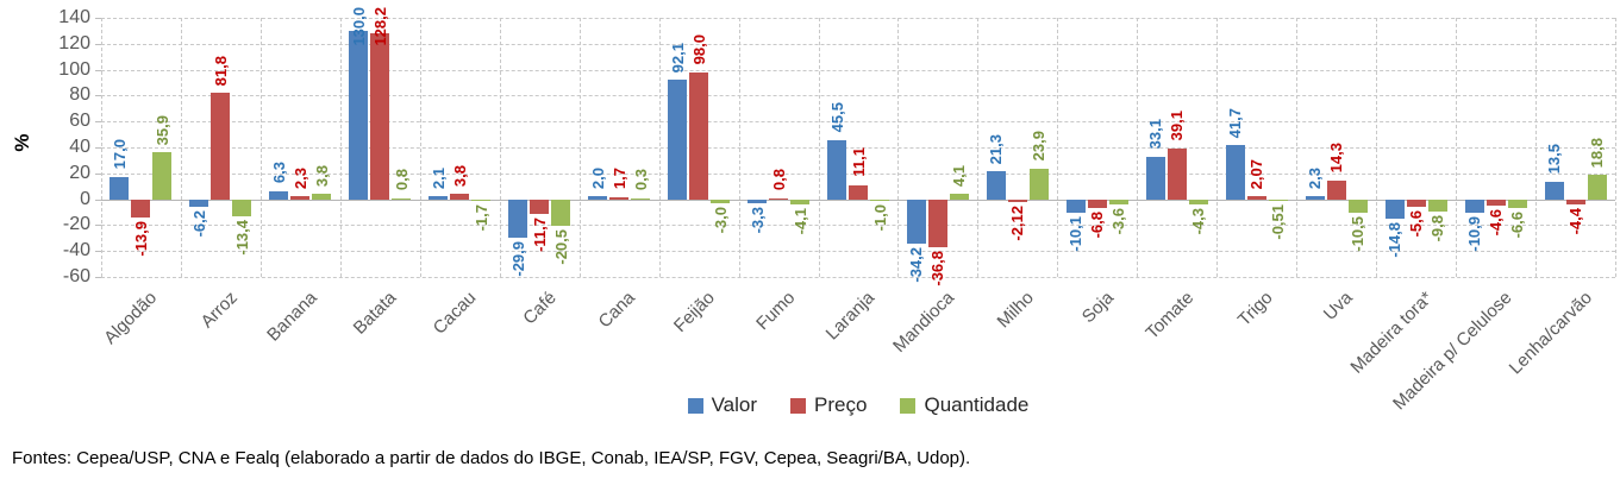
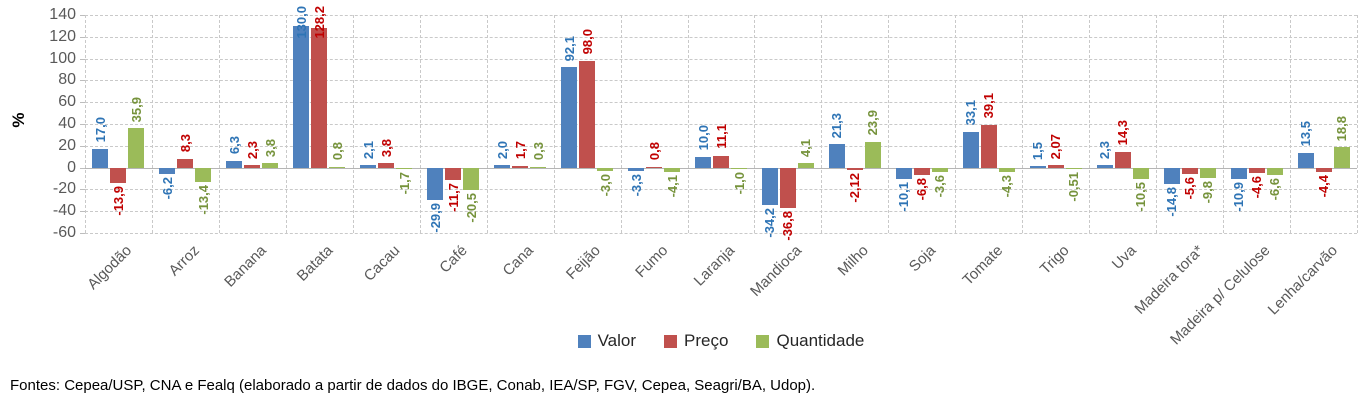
Preço/Arroz: 81,8 -> 8,3
Valor/Laranja: 45,5 -> 10,0
Valor/Trigo: 41,7 -> 1,5
